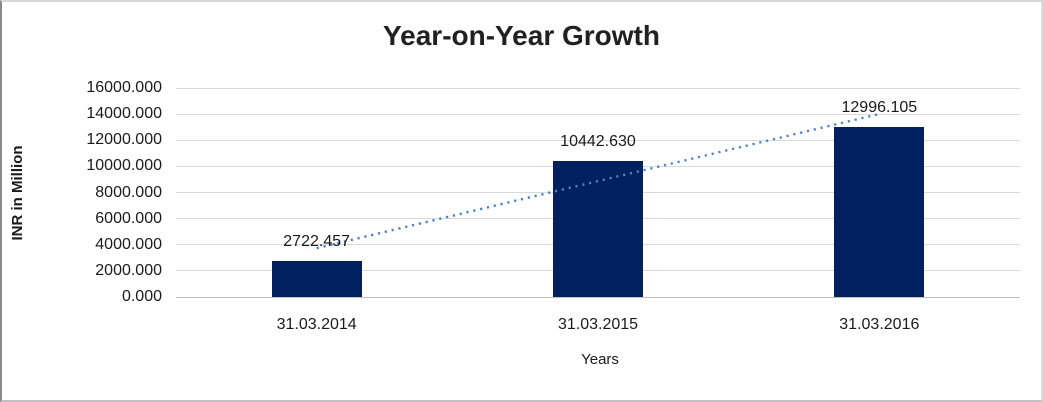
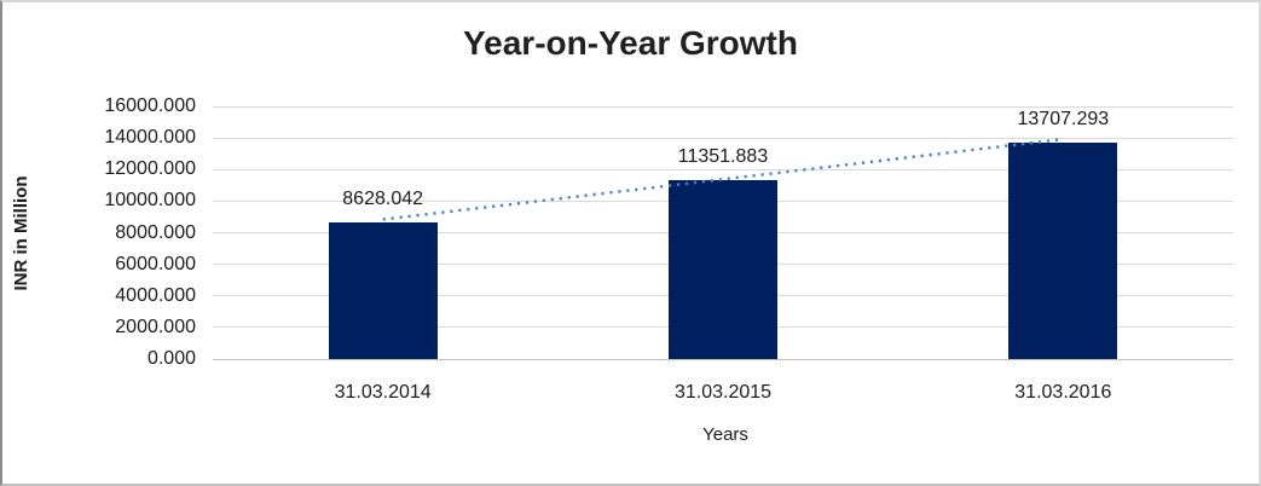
31.03.2014: 2722.457 -> 8628.042
31.03.2015: 10442.630 -> 11351.883
31.03.2016: 12996.105 -> 13707.293
